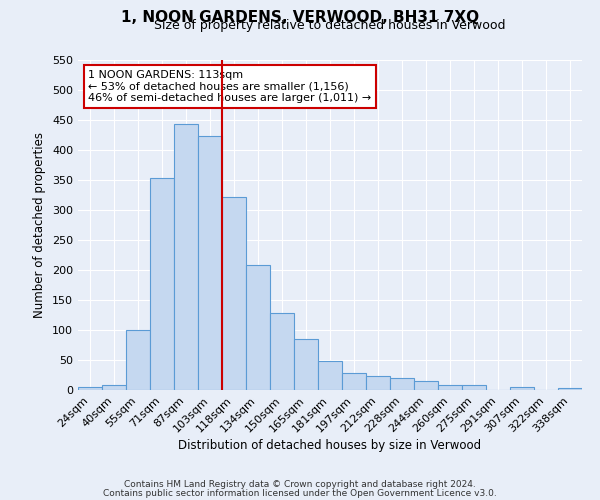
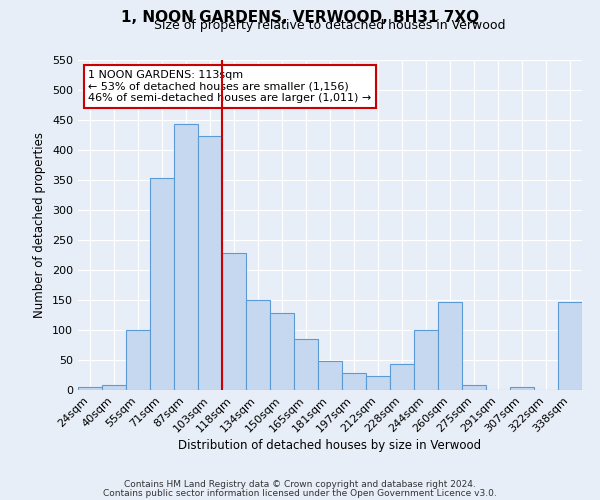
118sqm: 321 -> 228
134sqm: 209 -> 150
228sqm: 20 -> 44
244sqm: 15 -> 100
260sqm: 8 -> 146
338sqm: 3 -> 146
